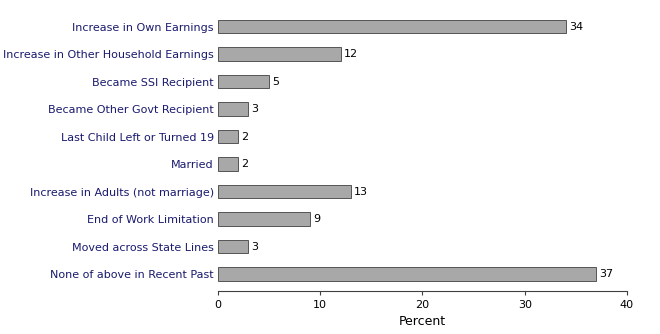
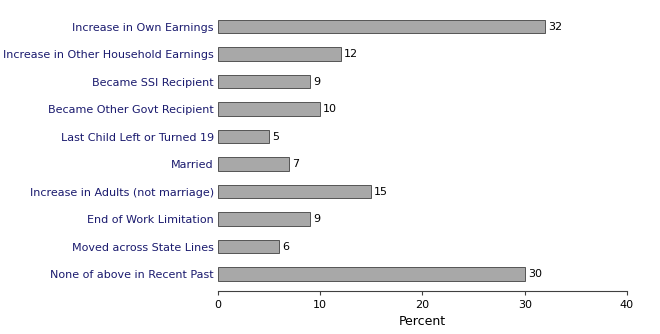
Increase in Own Earnings: 34 -> 32
Became SSI Recipient: 5 -> 9
Became Other Govt Recipient: 3 -> 10
Last Child Left or Turned 19: 2 -> 5
Married: 2 -> 7
Increase in Adults (not marriage): 13 -> 15
Moved across State Lines: 3 -> 6
None of above in Recent Past: 37 -> 30
